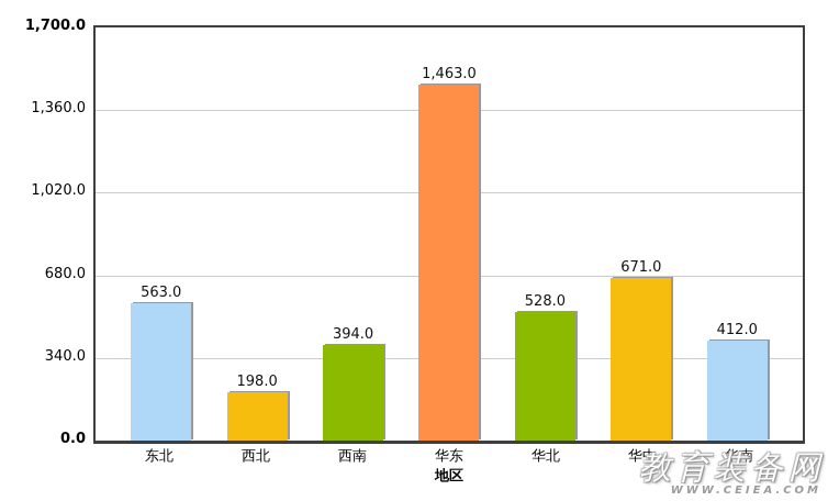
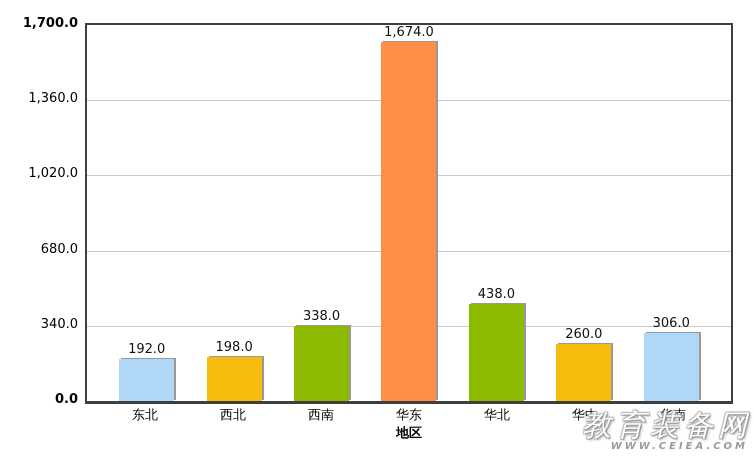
东北: 563.0 -> 192.0
西南: 394.0 -> 338.0
华东: 1,463.0 -> 1,674.0
华北: 528.0 -> 438.0
华中: 671.0 -> 260.0
华南: 412.0 -> 306.0
